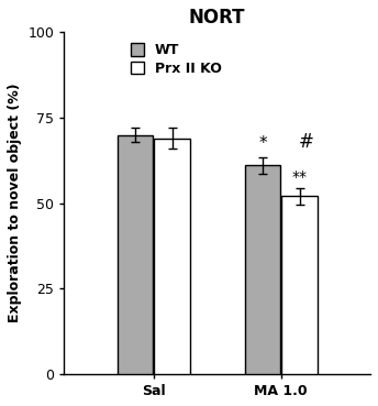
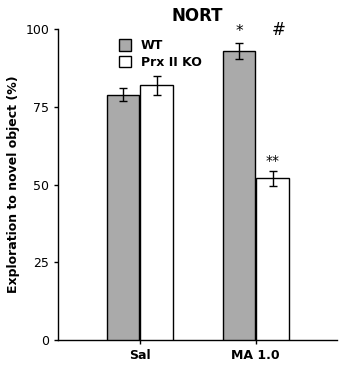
WT/Sal: 70 -> 79
Prx II KO/Sal: 69 -> 82
WT/MA 1.0: 61 -> 93
